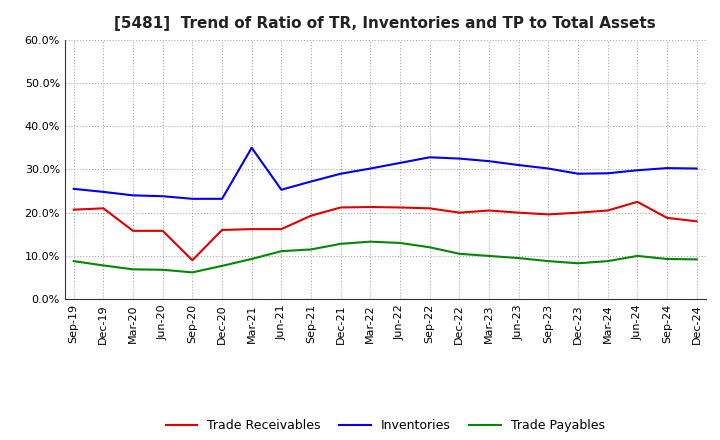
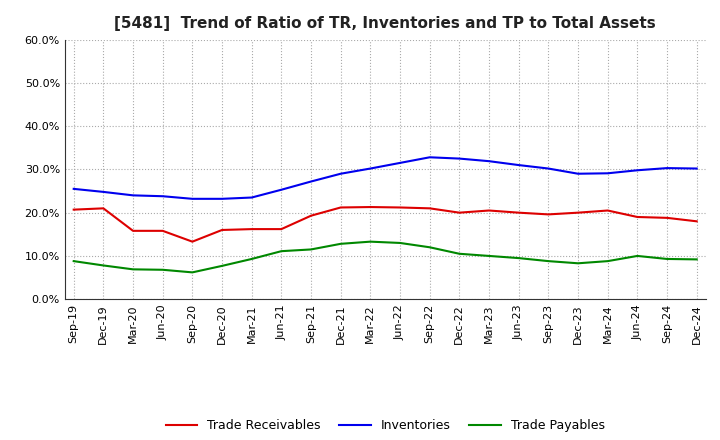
Trade Receivables/Sep-20: 9.0% -> 13.3%
Inventories/Mar-21: 35.0% -> 23.5%
Trade Receivables/Jun-24: 22.5% -> 19.0%
